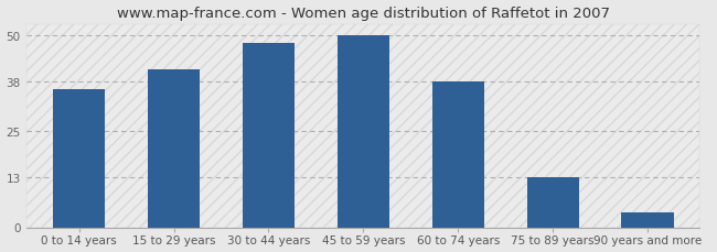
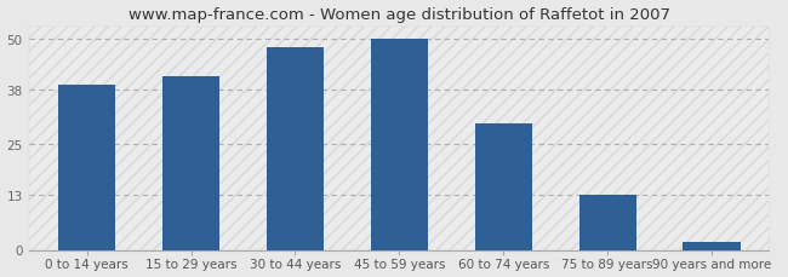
0 to 14 years: 36 -> 39
60 to 74 years: 38 -> 30
90 years and more: 4 -> 2
